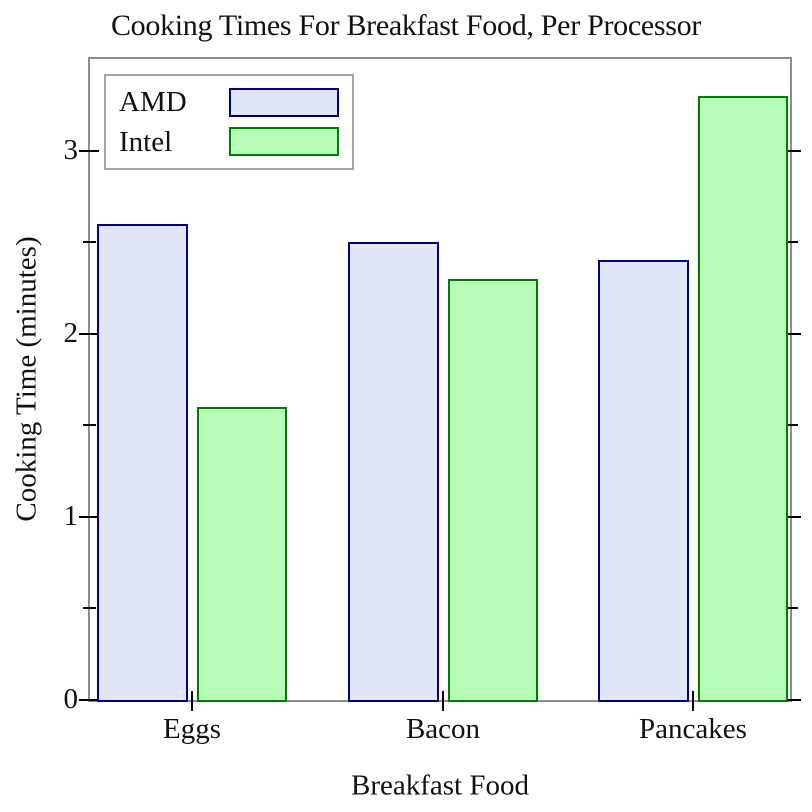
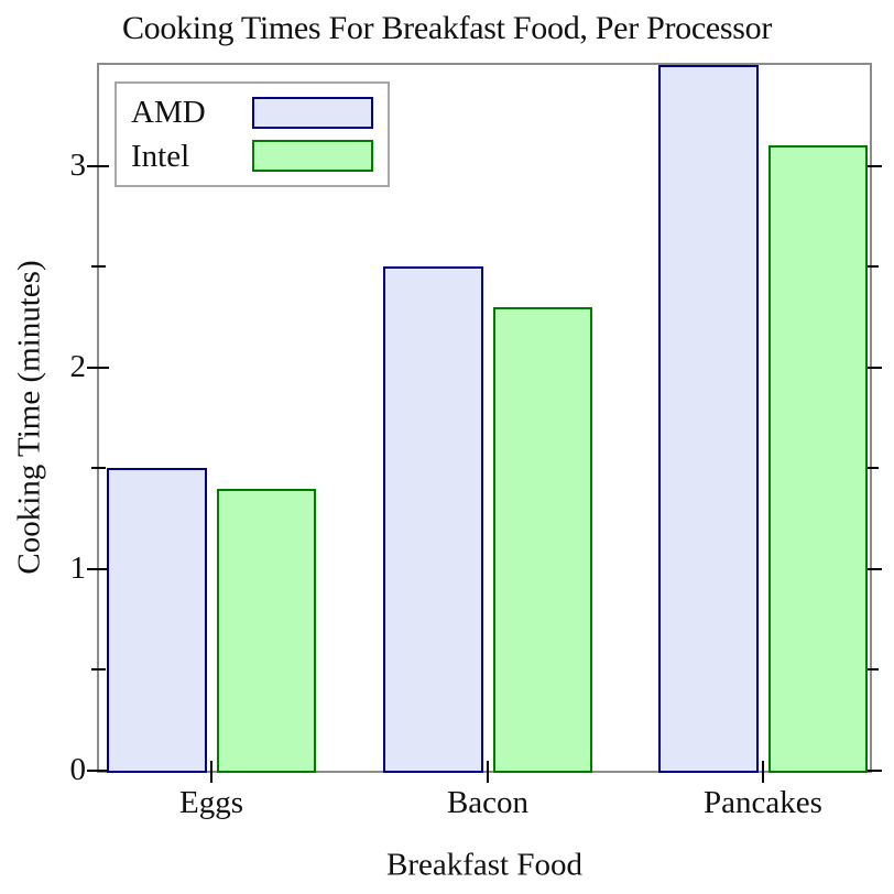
AMD/Eggs: 2.6 -> 1.5
Intel/Eggs: 1.6 -> 1.4
AMD/Pancakes: 2.4 -> 3.5
Intel/Pancakes: 3.3 -> 3.1
